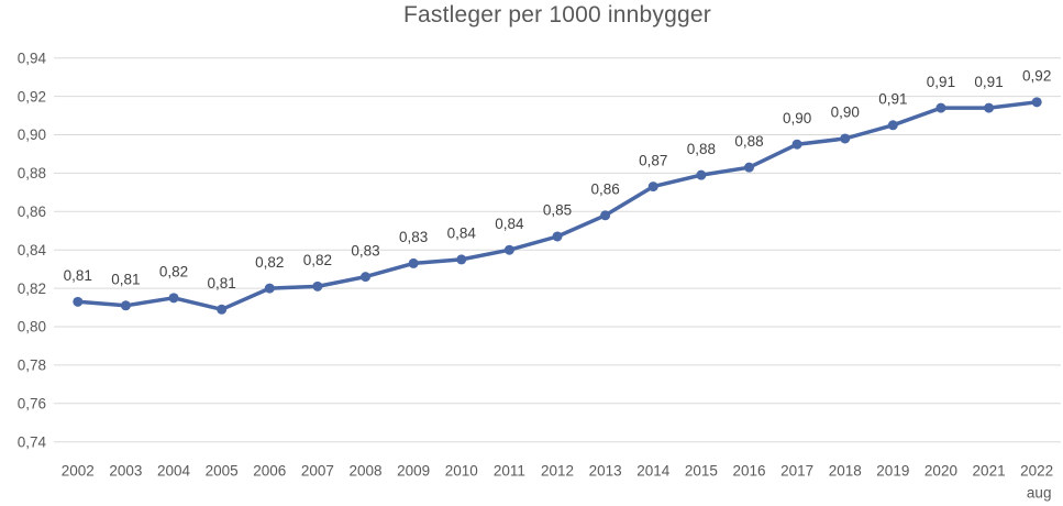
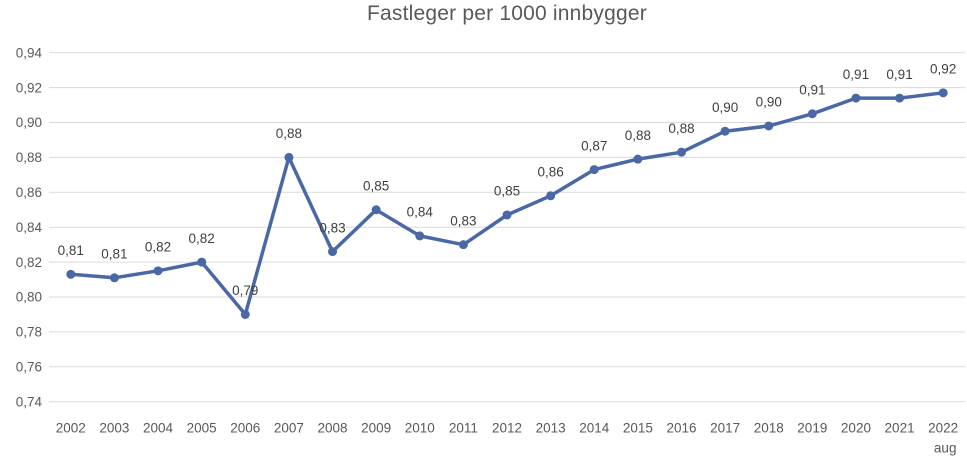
2005: 0,81 -> 0,82
2006: 0,82 -> 0,79
2007: 0,82 -> 0,88
2009: 0,83 -> 0,85
2011: 0,84 -> 0,83
